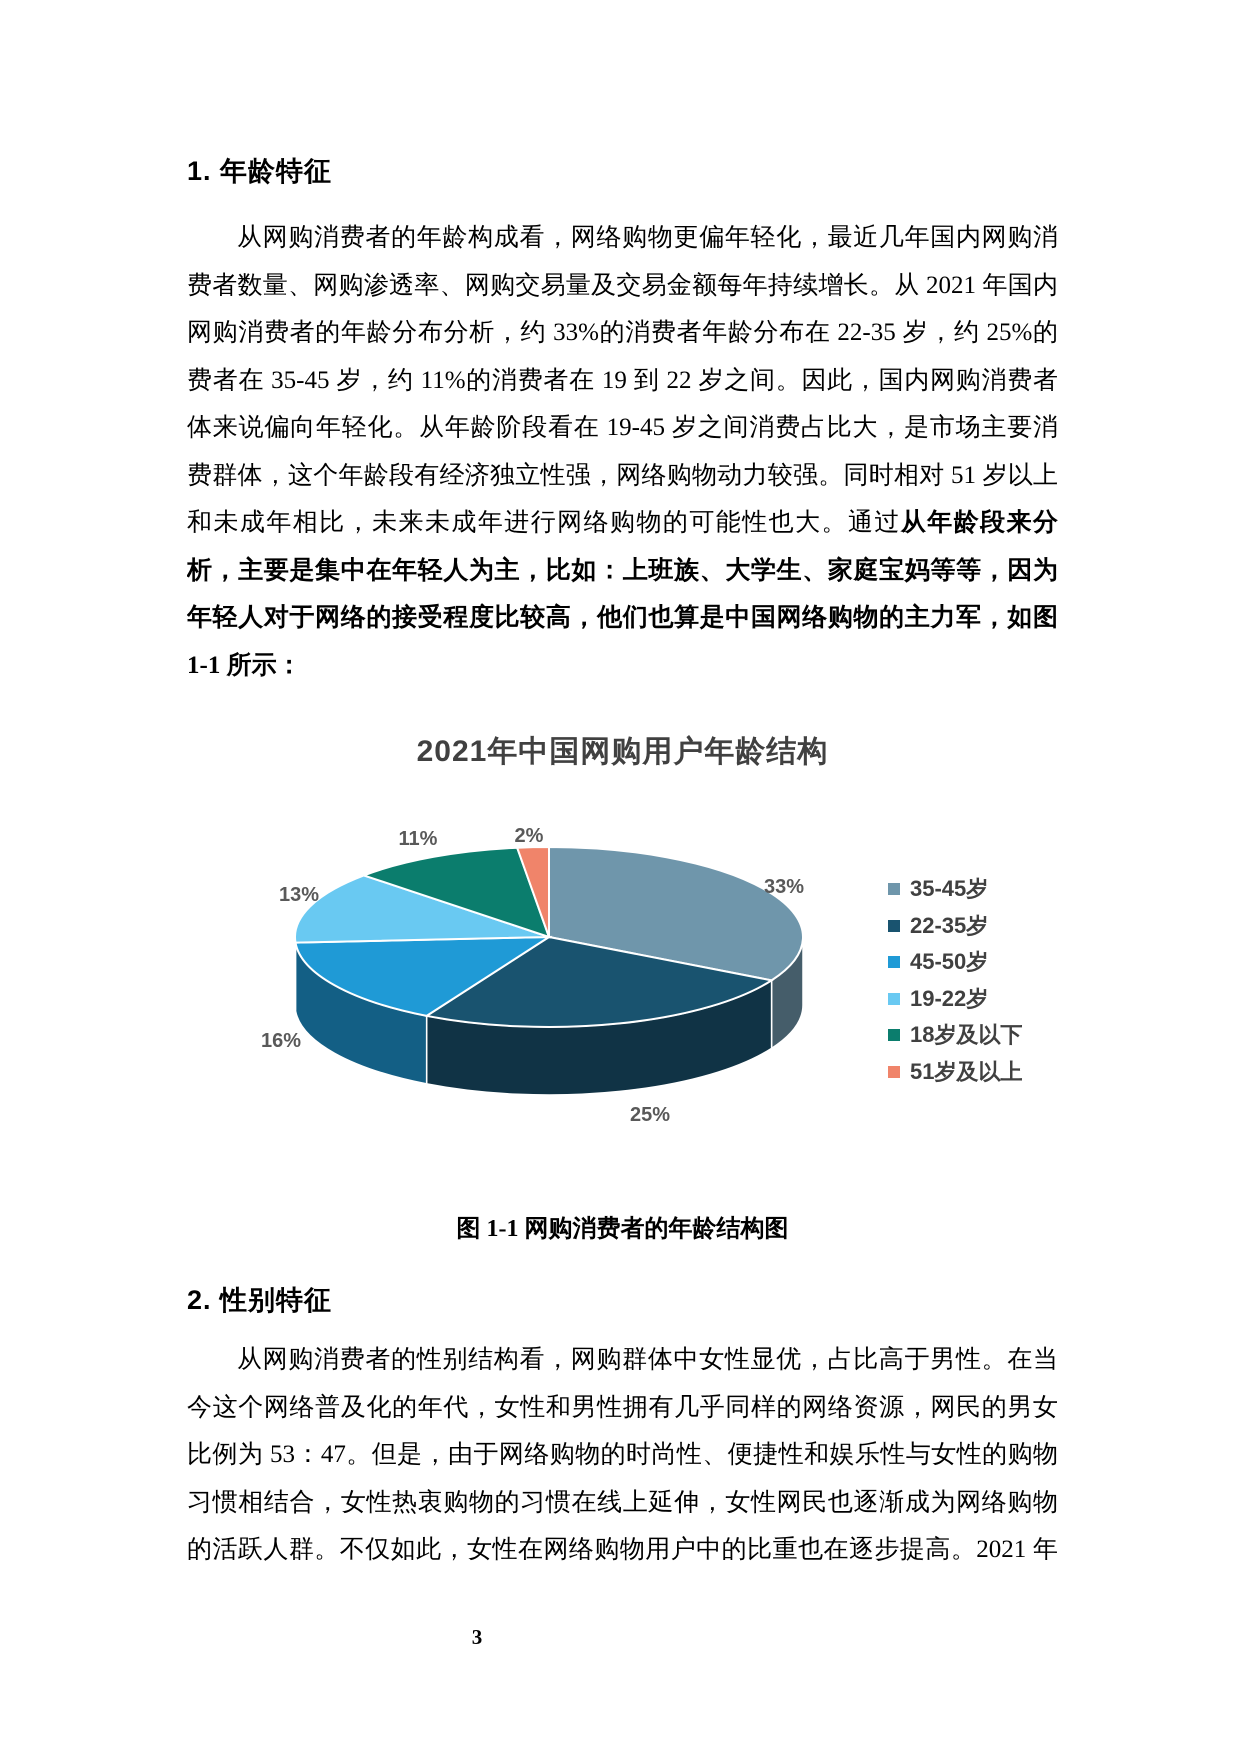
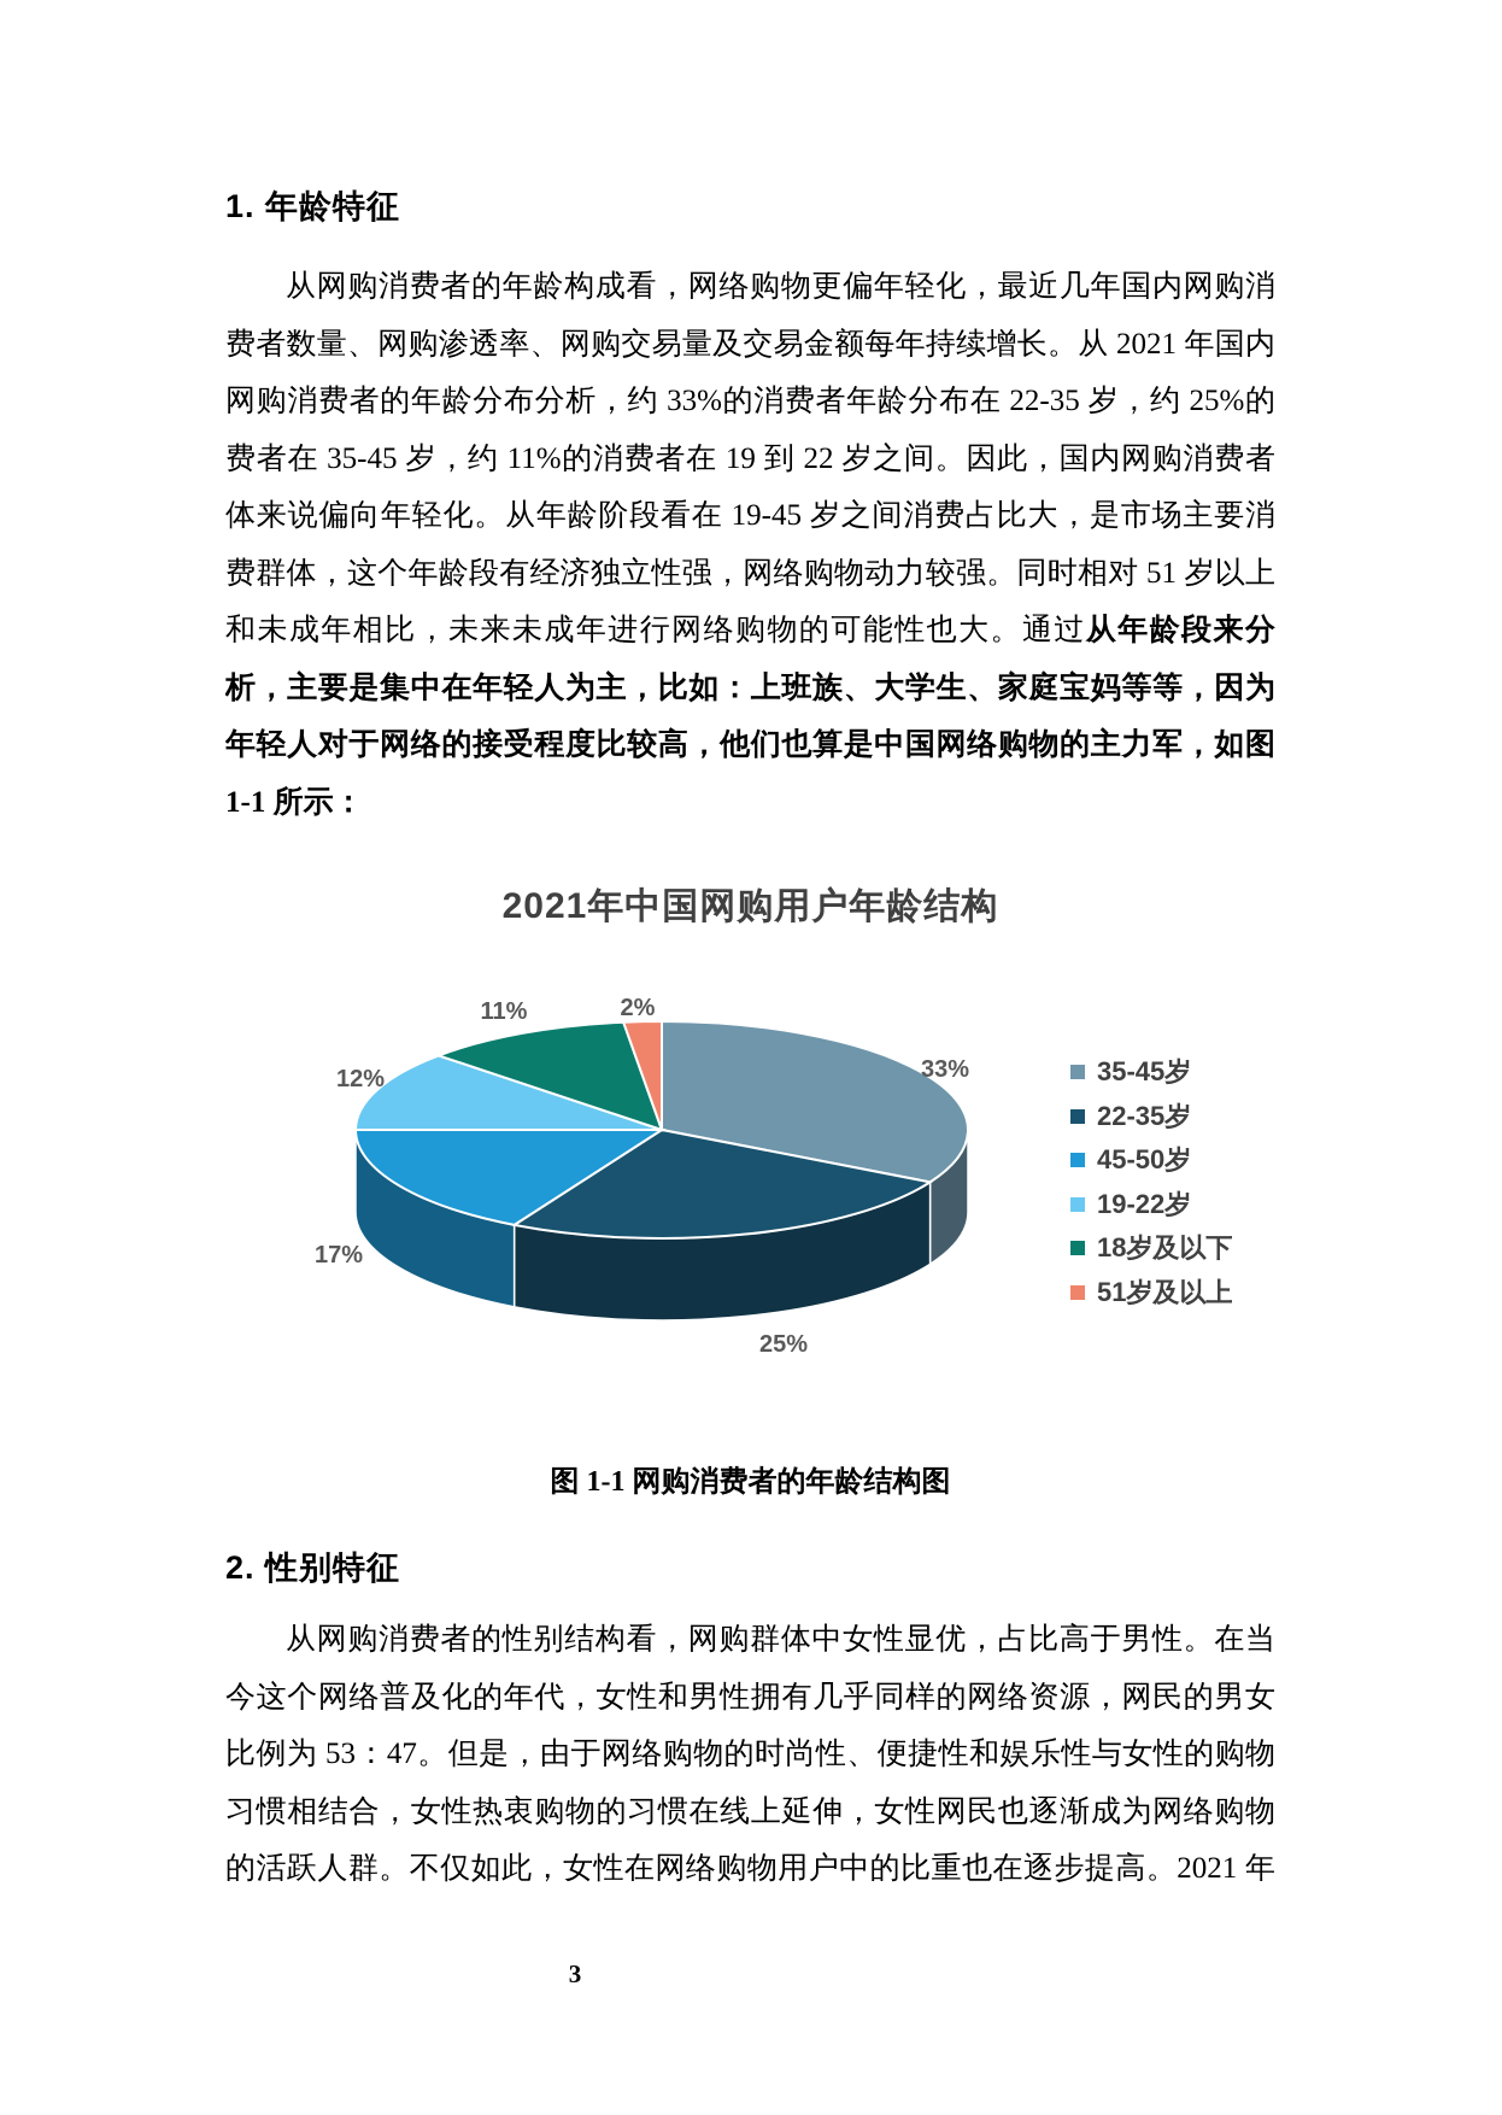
45-50岁: 16% -> 17%
19-22岁: 13% -> 12%
